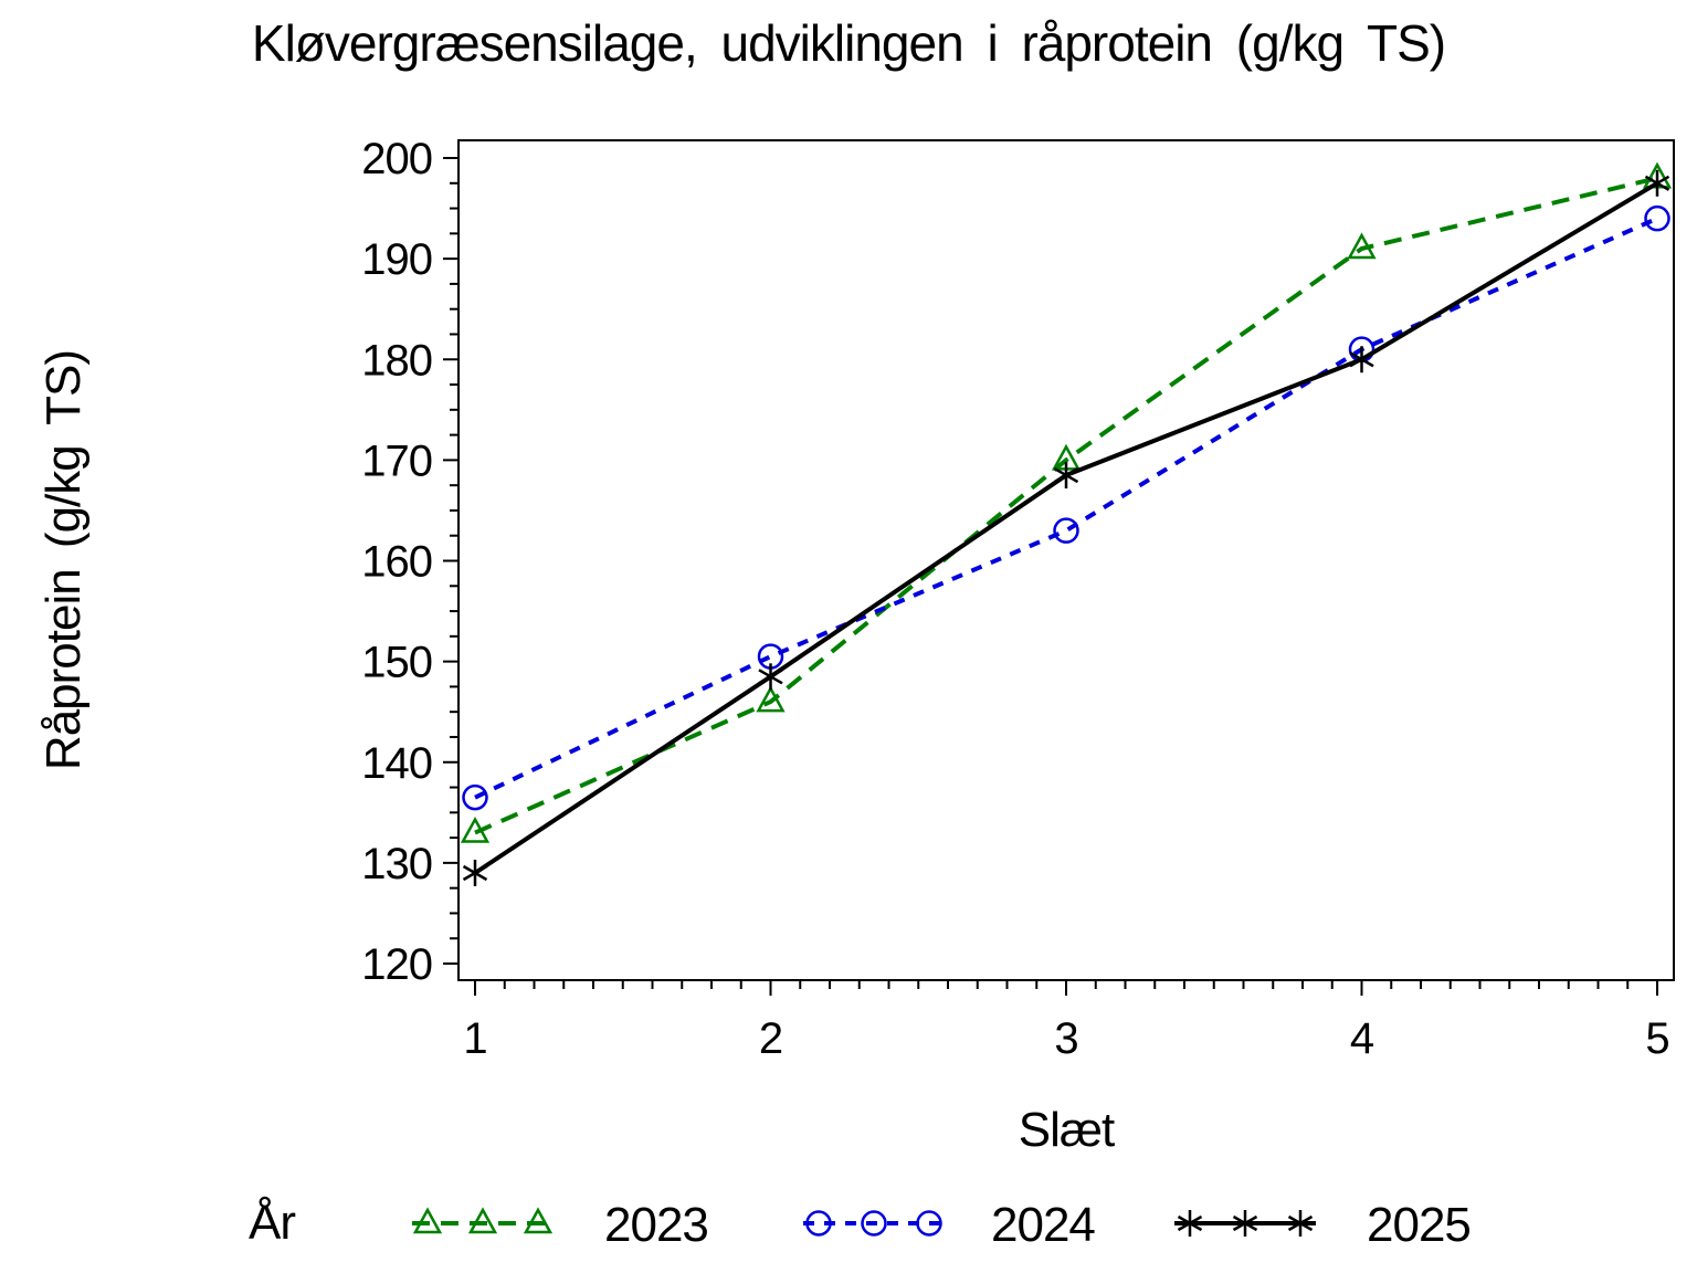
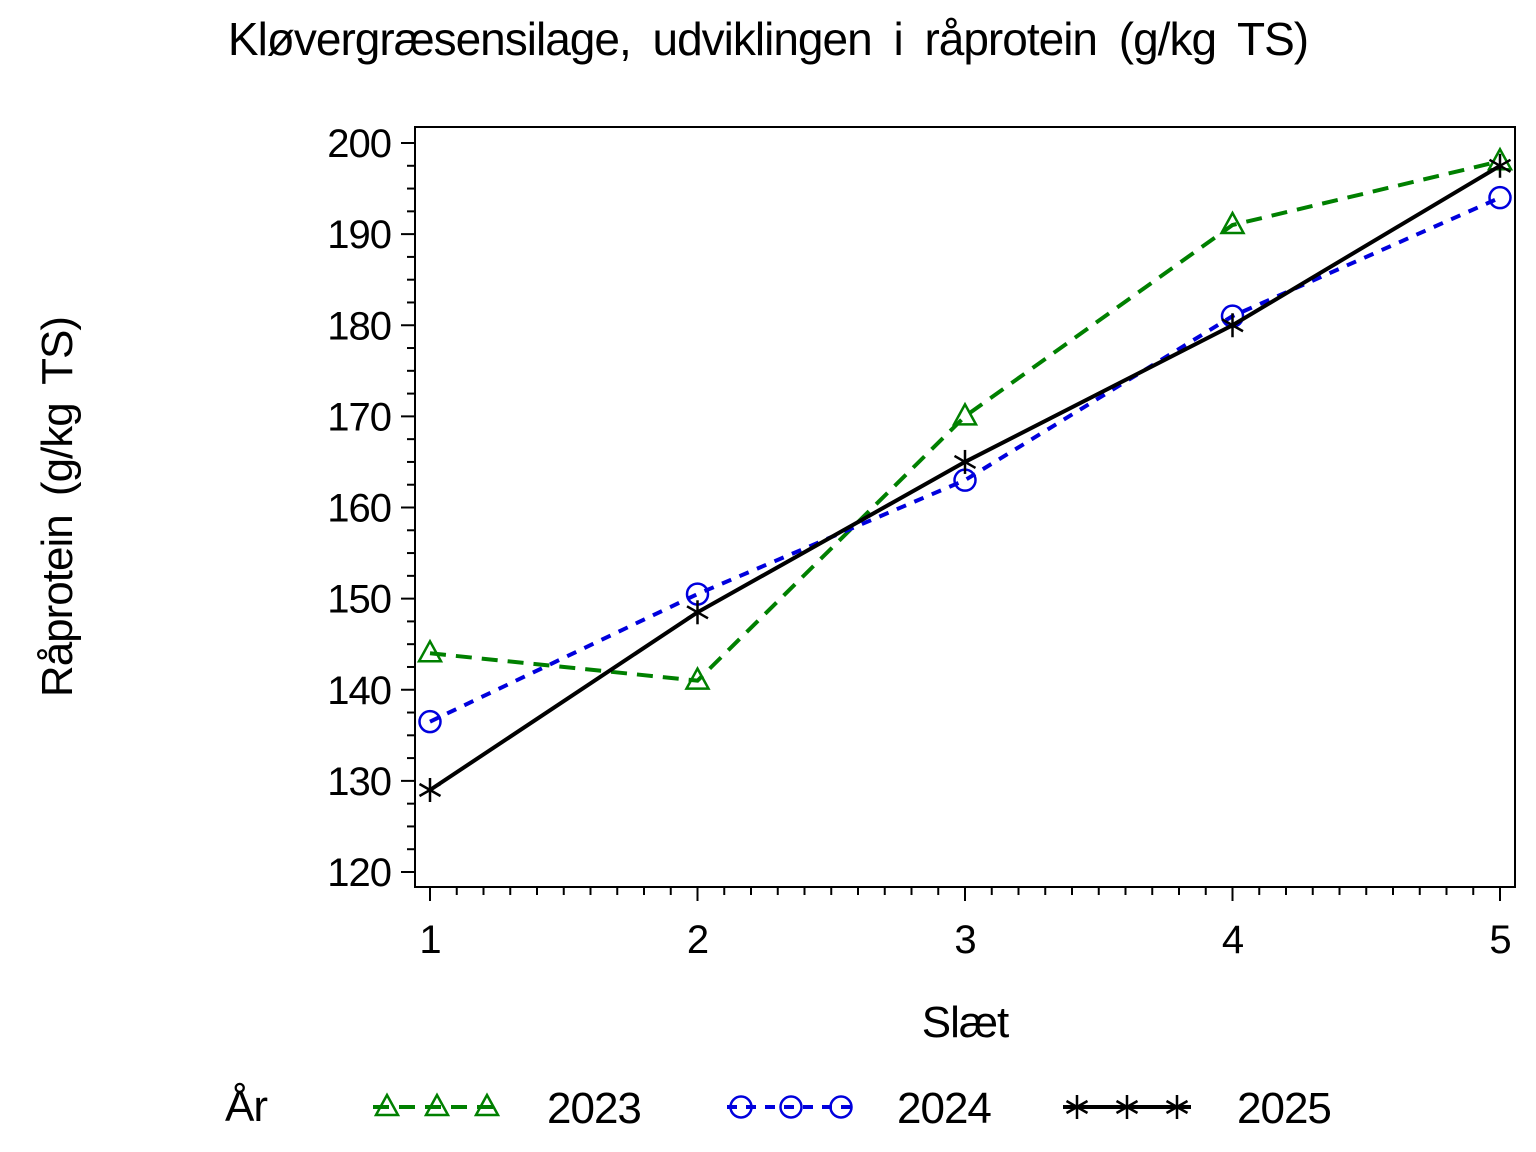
2023/1: 133 -> 144
2023/2: 146 -> 141
2025/3: 168 -> 165
